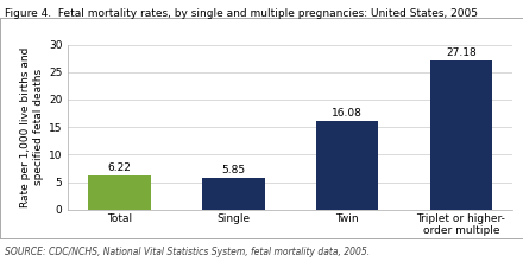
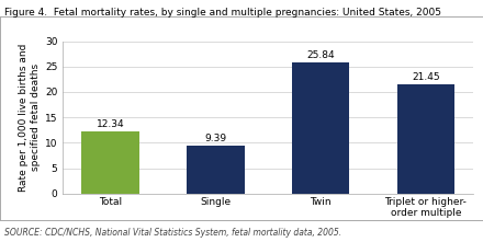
Total: 6.22 -> 12.34
Single: 5.85 -> 9.39
Twin: 16.08 -> 25.84
Triplet or higher- order multiple: 27.18 -> 21.45
